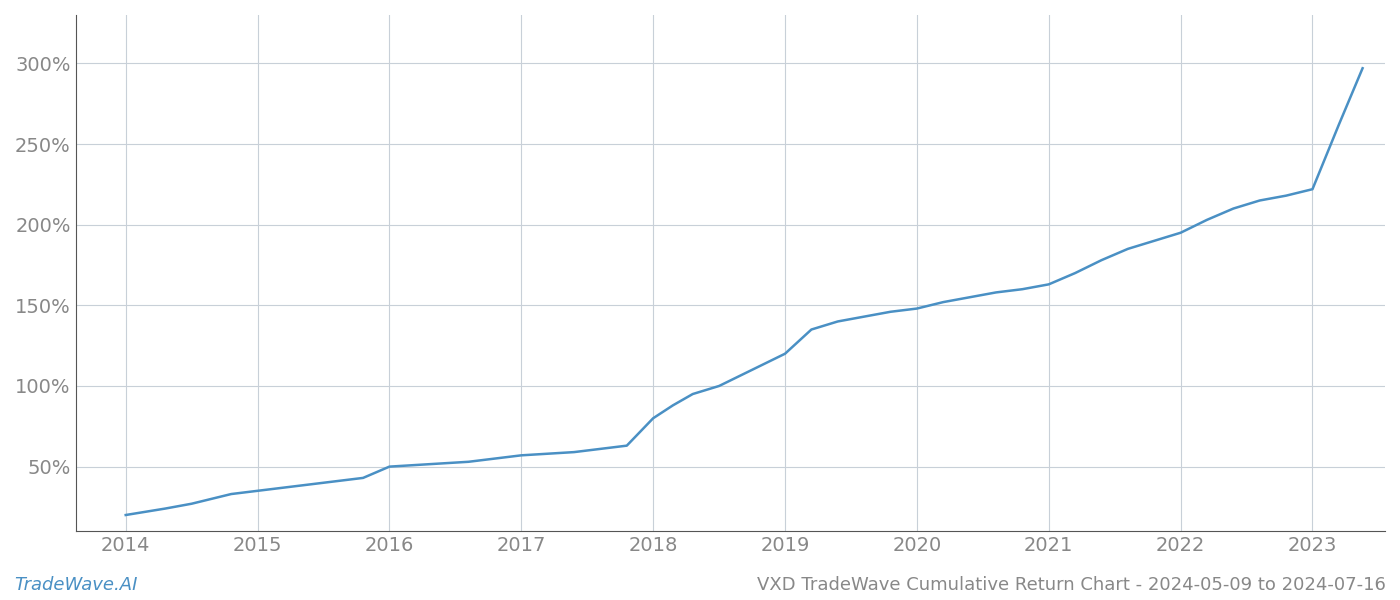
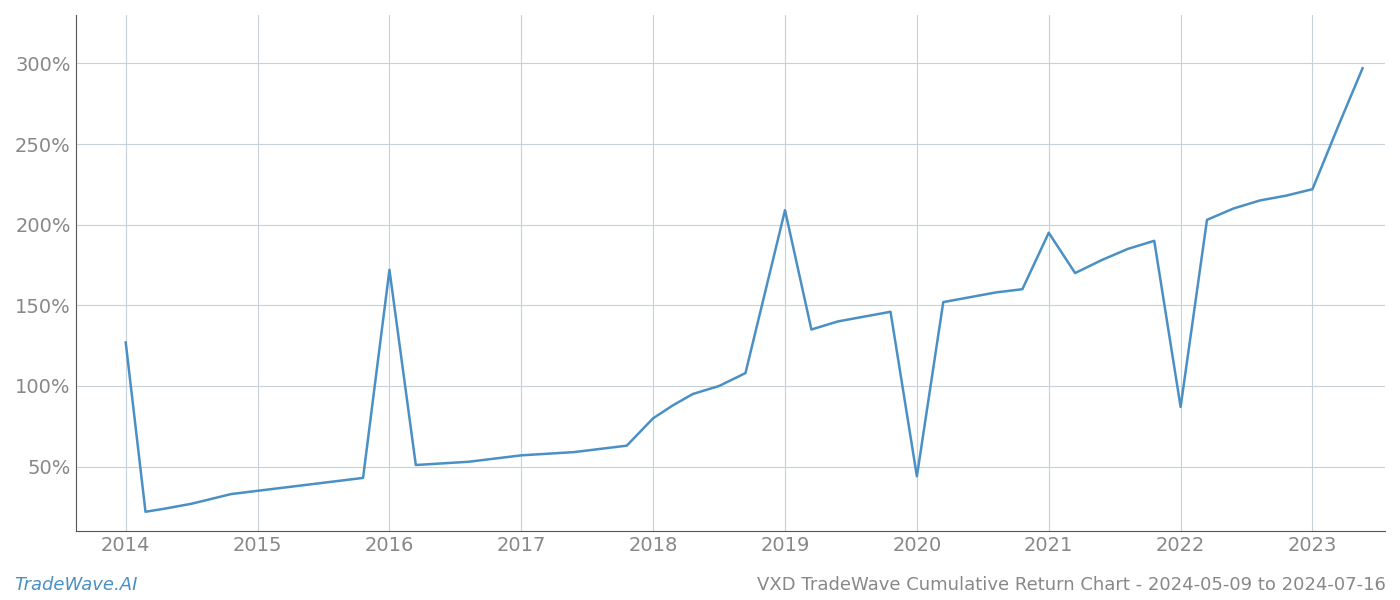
2014: 20% -> 127%
2016: 50% -> 172%
2019: 120% -> 209%
2020: 148% -> 44%
2021: 163% -> 195%
2022: 195% -> 87%
